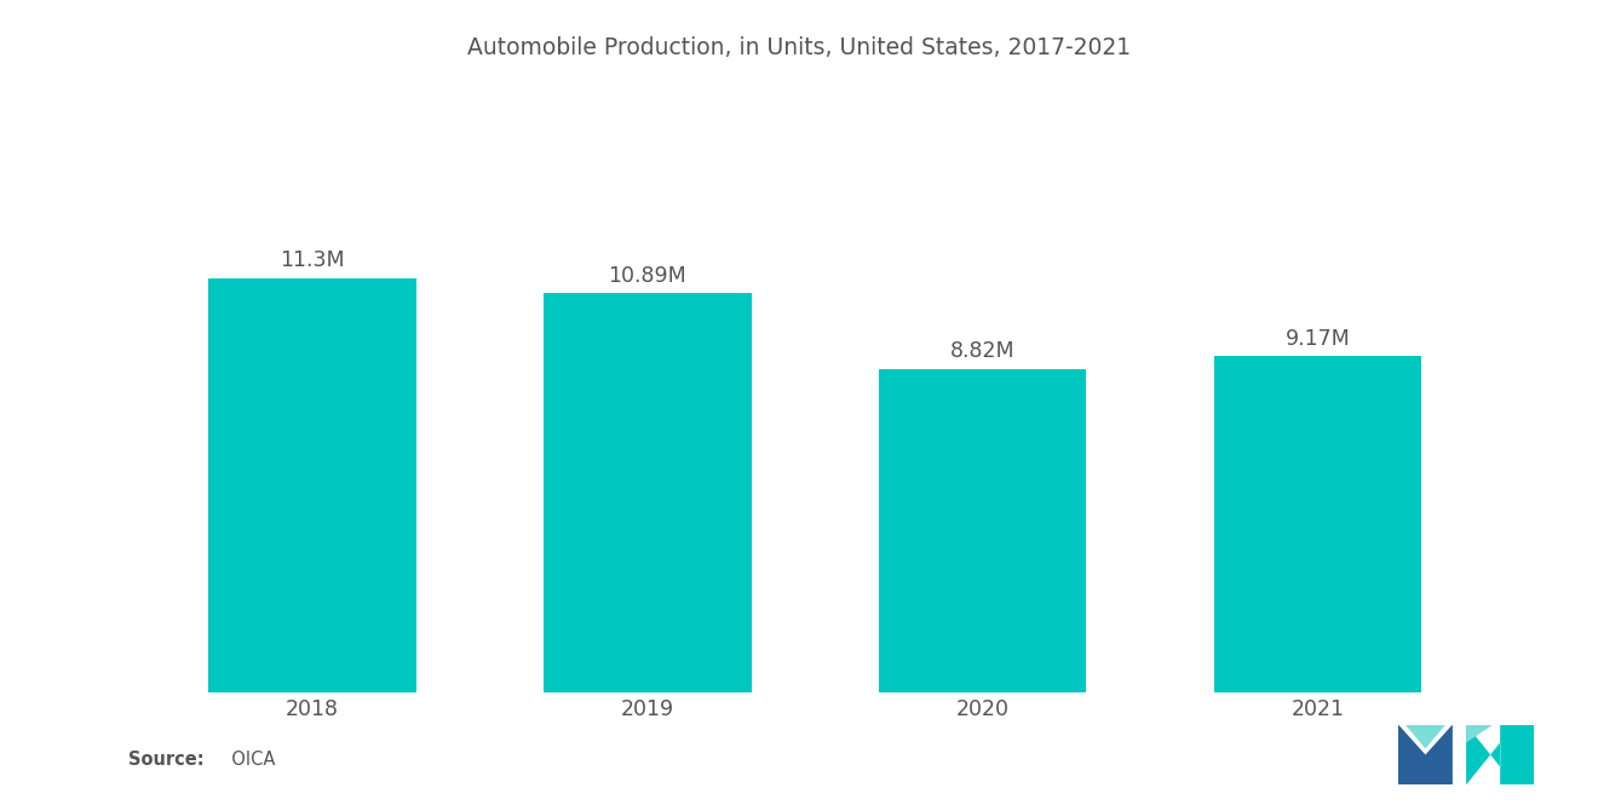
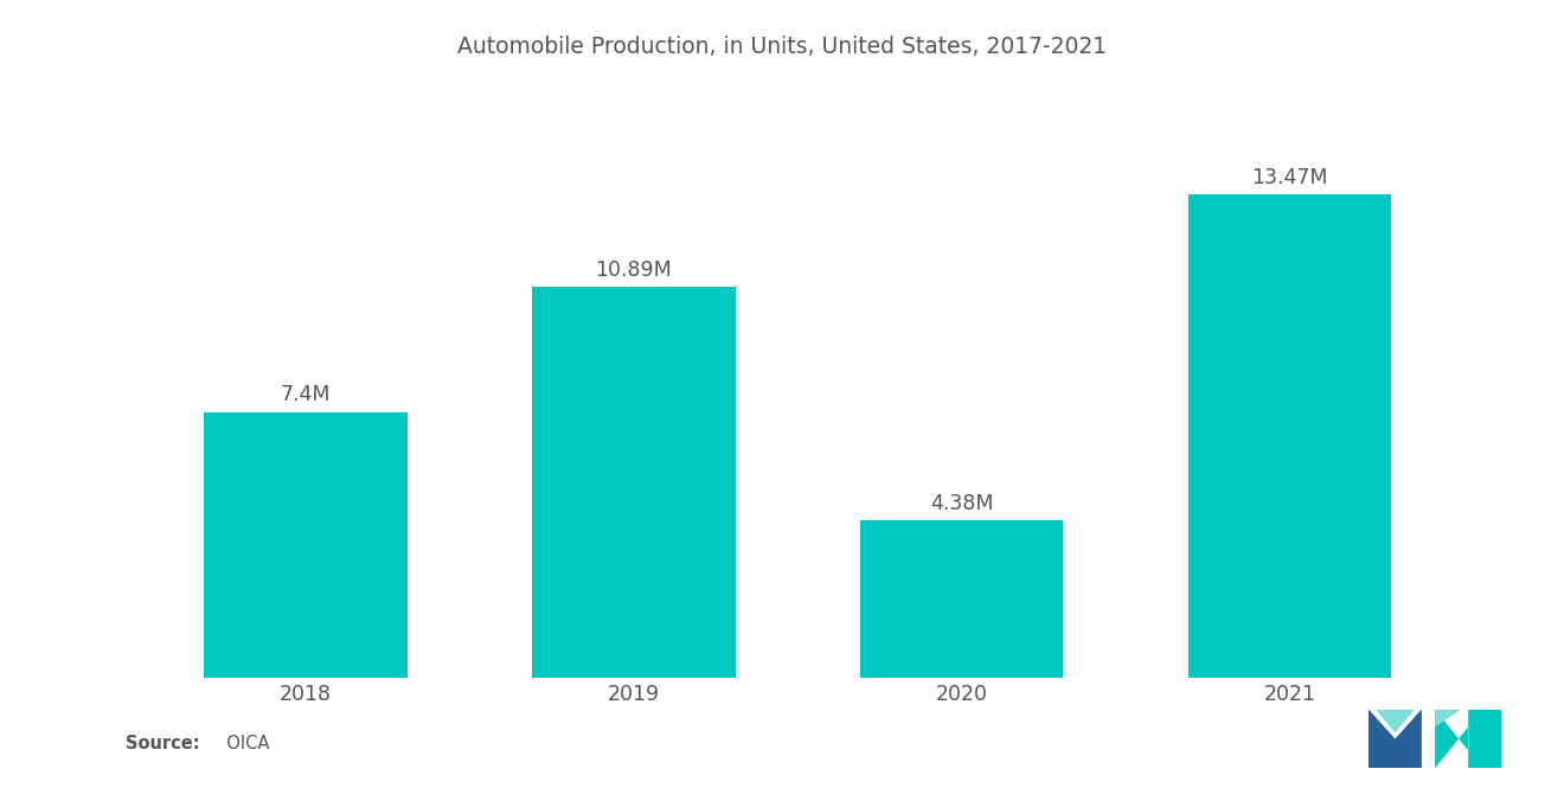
2018: 11.3M -> 7.4M
2020: 8.82M -> 4.38M
2021: 9.17M -> 13.47M
